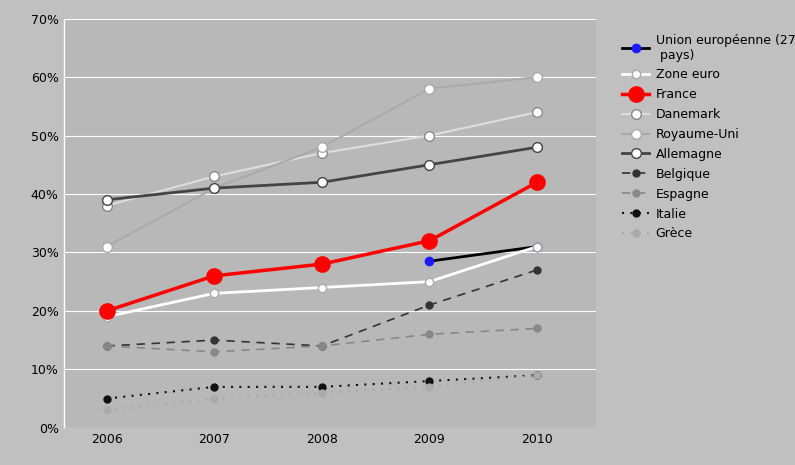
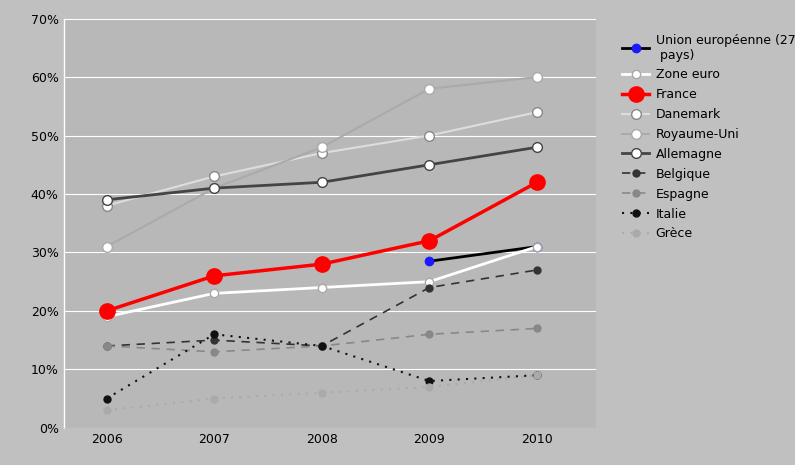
Italie/2007: 7% -> 16%
Italie/2008: 7% -> 14%
Belgique/2009: 21% -> 24%
